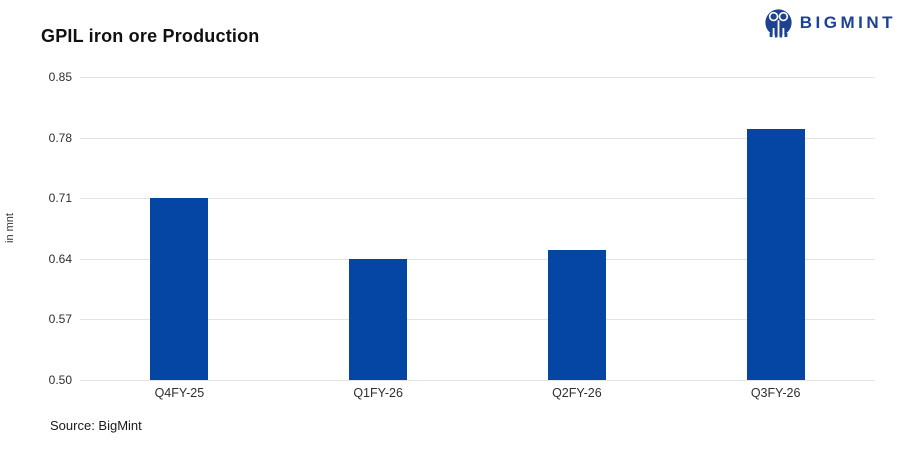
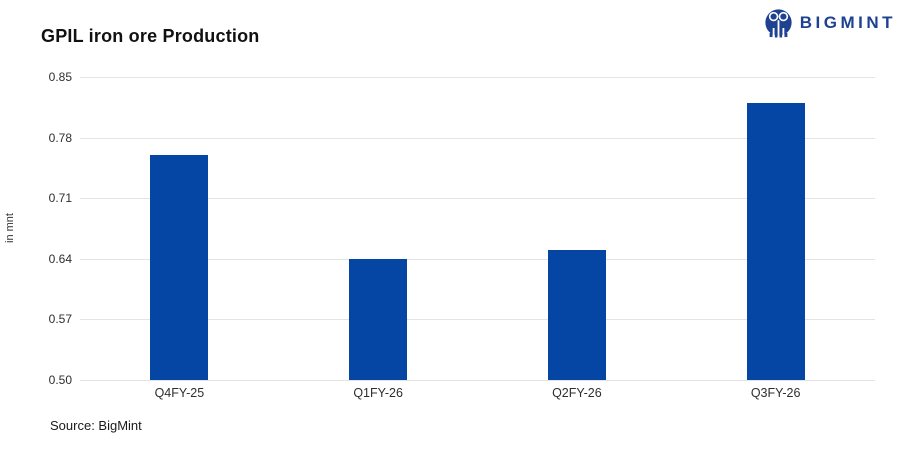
Q4FY-25: 0.71 -> 0.76
Q3FY-26: 0.79 -> 0.82
